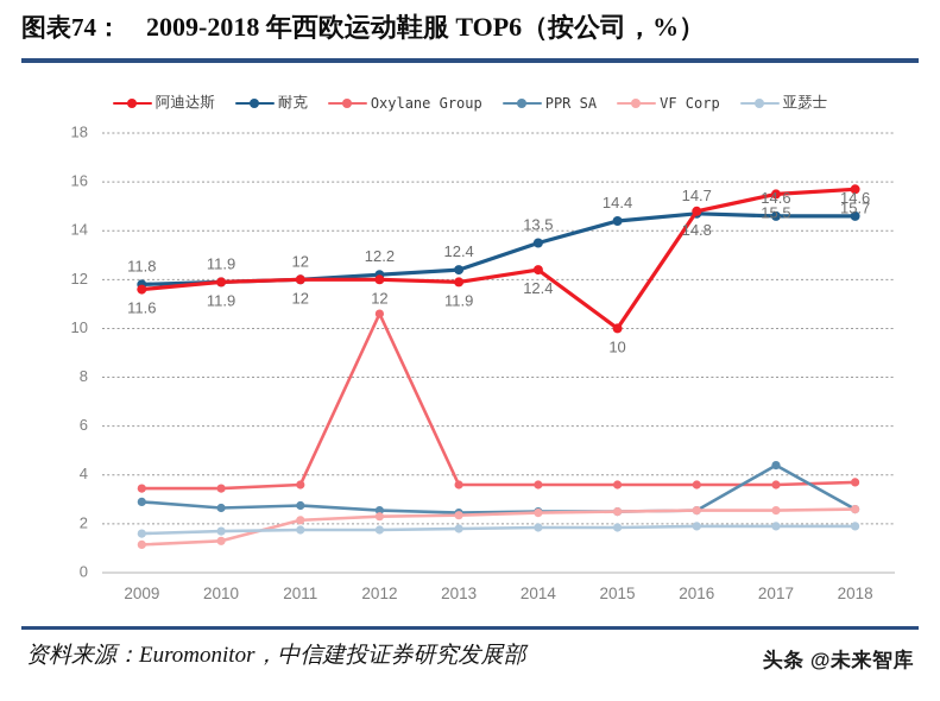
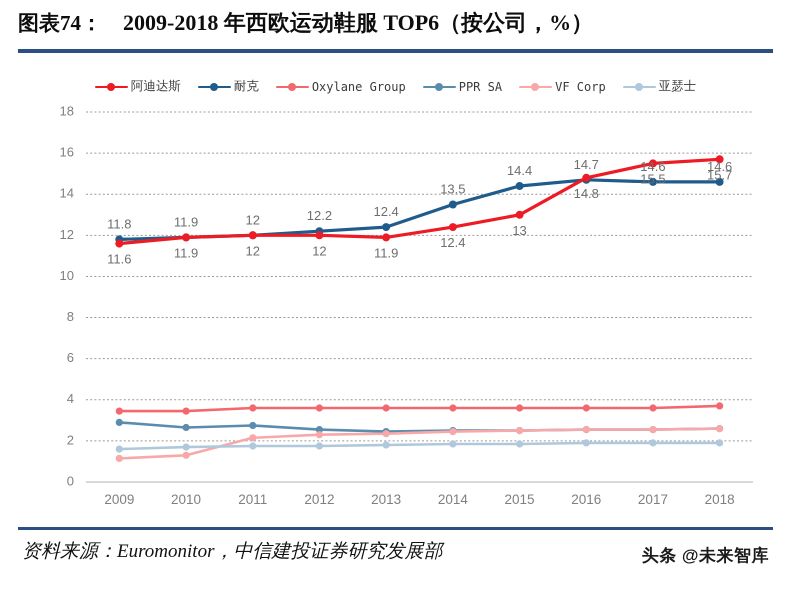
Oxylane Group/2012: 10.6 -> 3.6
阿迪达斯/2015: 10 -> 13
PPR SA/2017: 4.4 -> 2.5
